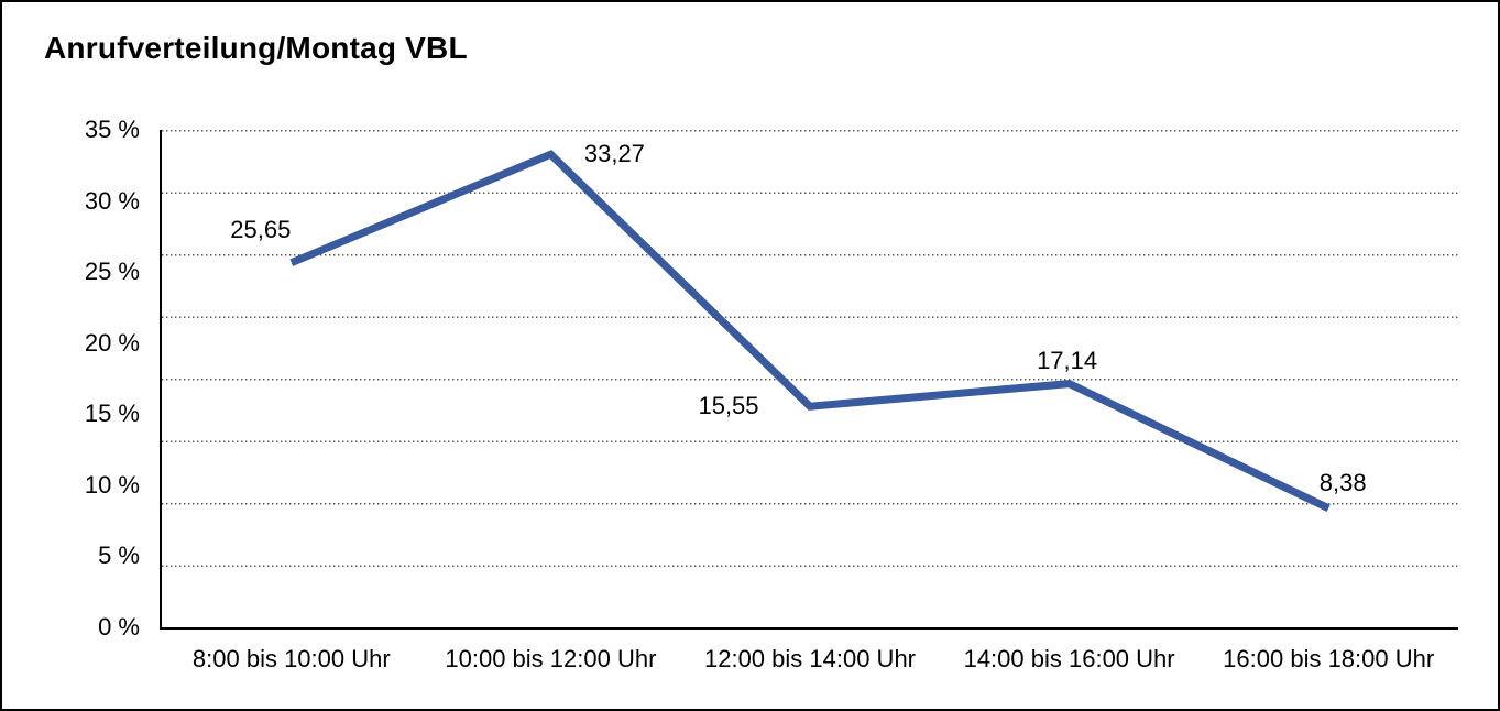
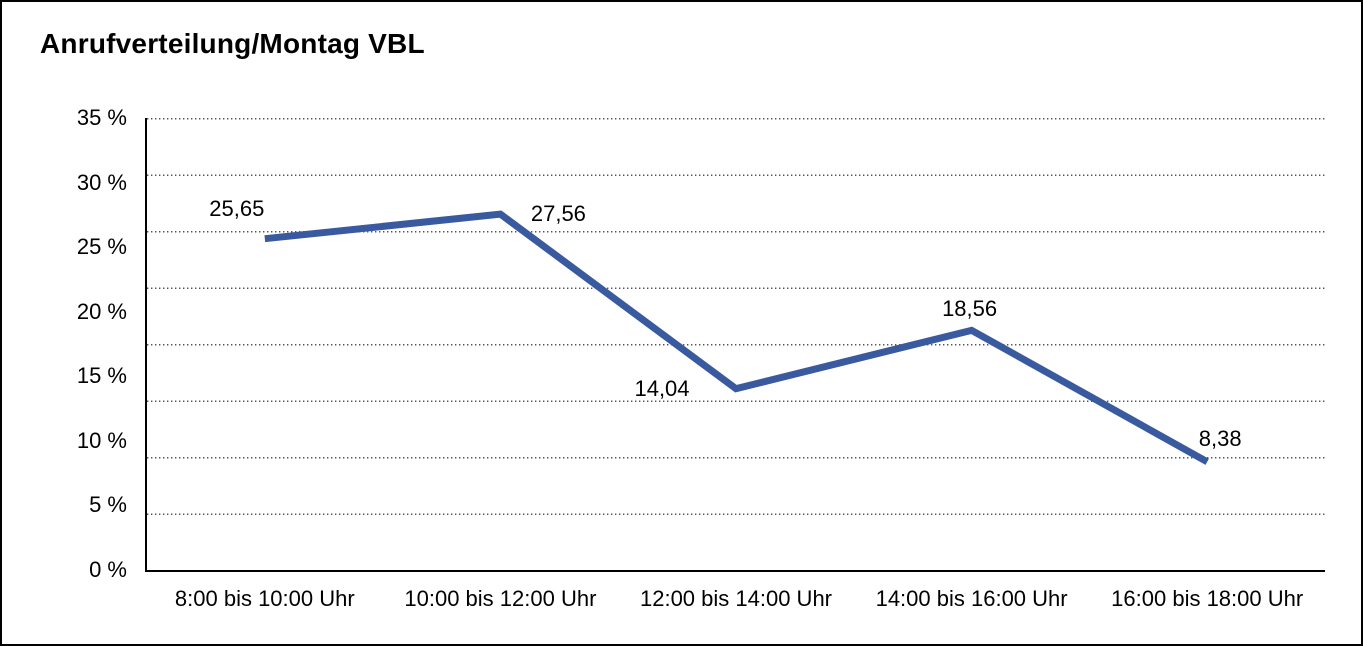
10:00 bis 12:00 Uhr: 33,27 -> 27,56
12:00 bis 14:00 Uhr: 15,55 -> 14,04
14:00 bis 16:00 Uhr: 17,14 -> 18,56
